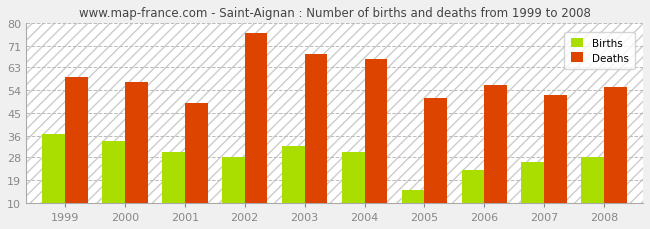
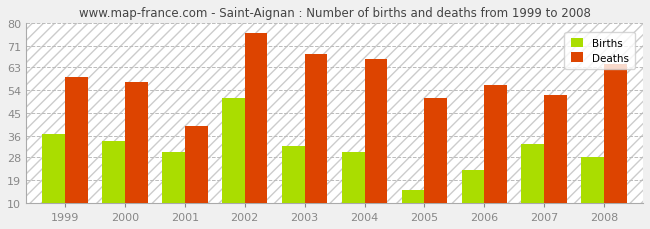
Deaths/2001: 49 -> 40
Births/2002: 28 -> 51
Births/2007: 26 -> 33
Deaths/2008: 55 -> 64
